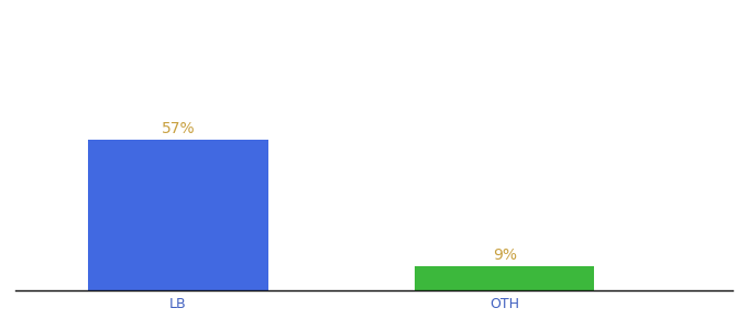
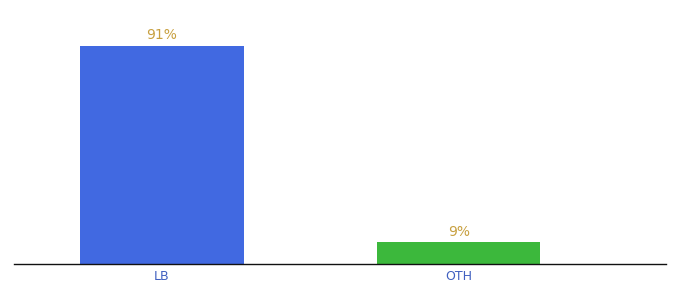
LB: 57% -> 91%
